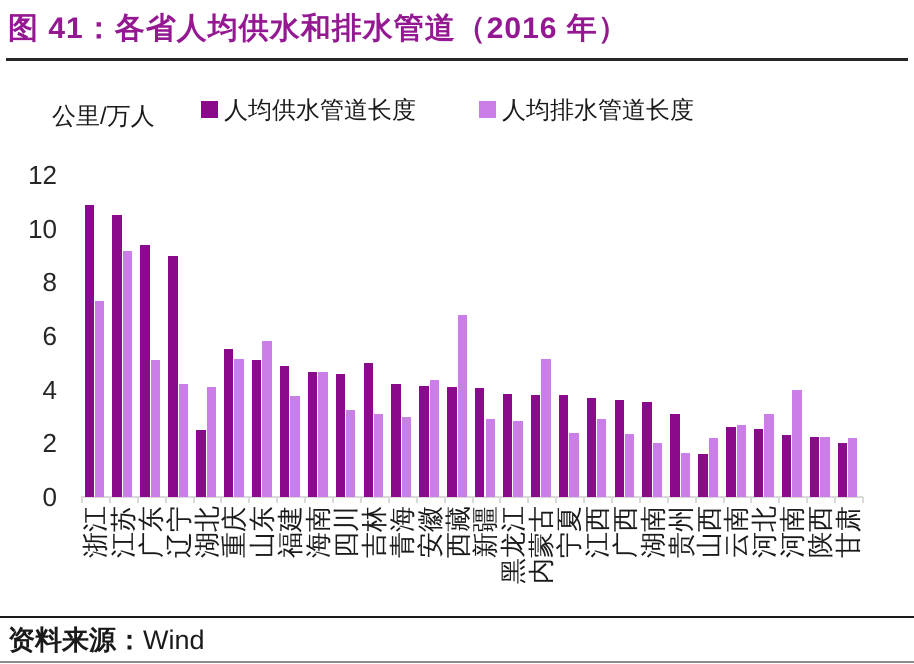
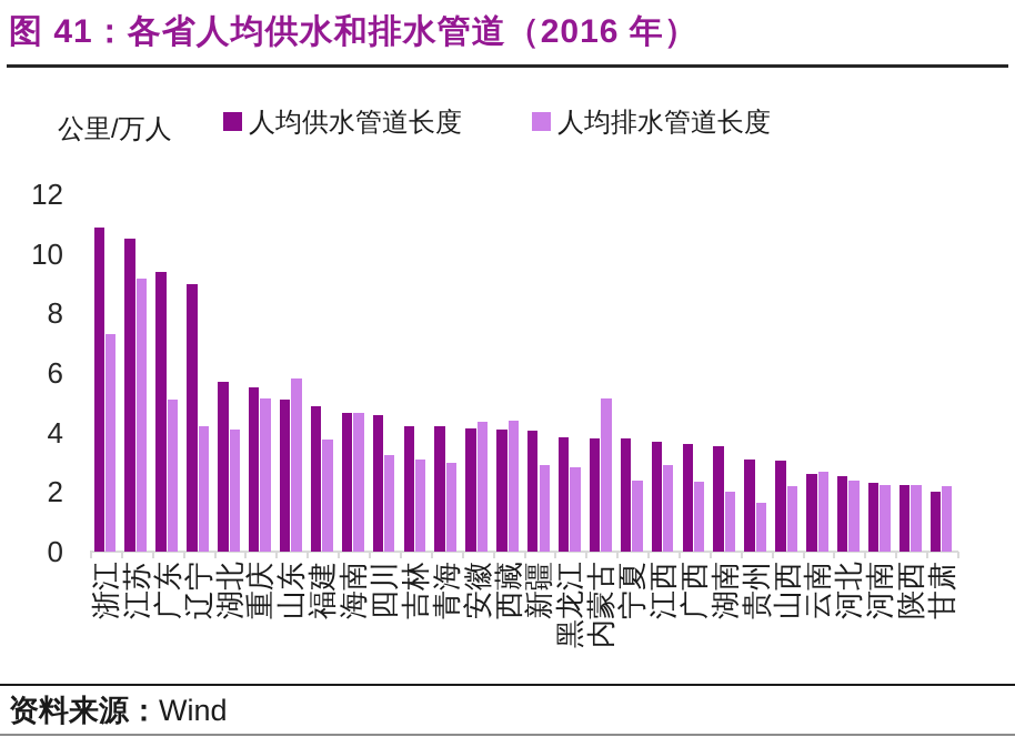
人均供水管道长度/湖北: 2.5 -> 5.7
人均供水管道长度/吉林: 5.0 -> 4.2
人均排水管道长度/西藏: 6.8 -> 4.4
人均供水管道长度/山西: 1.6 -> 3.0
人均排水管道长度/河北: 3.1 -> 2.4
人均排水管道长度/河南: 4.0 -> 2.2
